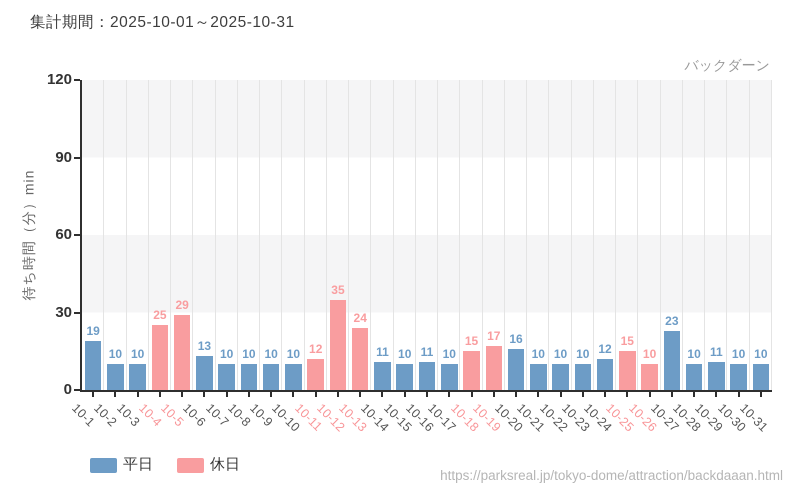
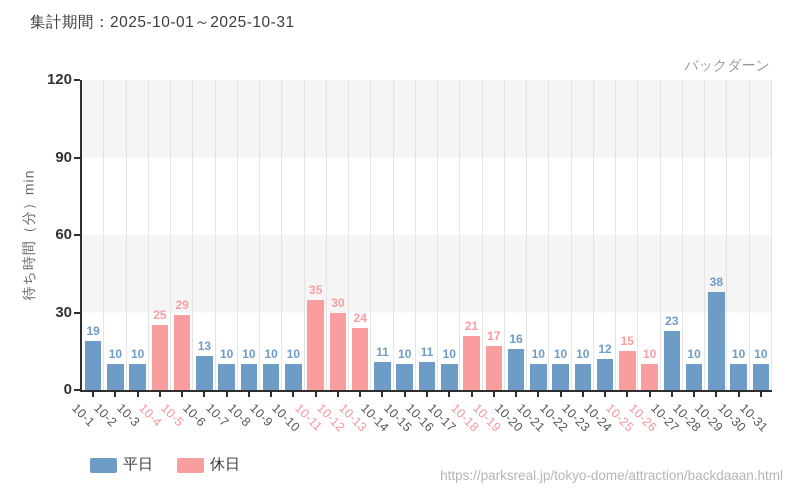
10-11: 12 -> 35
10-12: 35 -> 30
10-18: 15 -> 21
10-29: 11 -> 38
